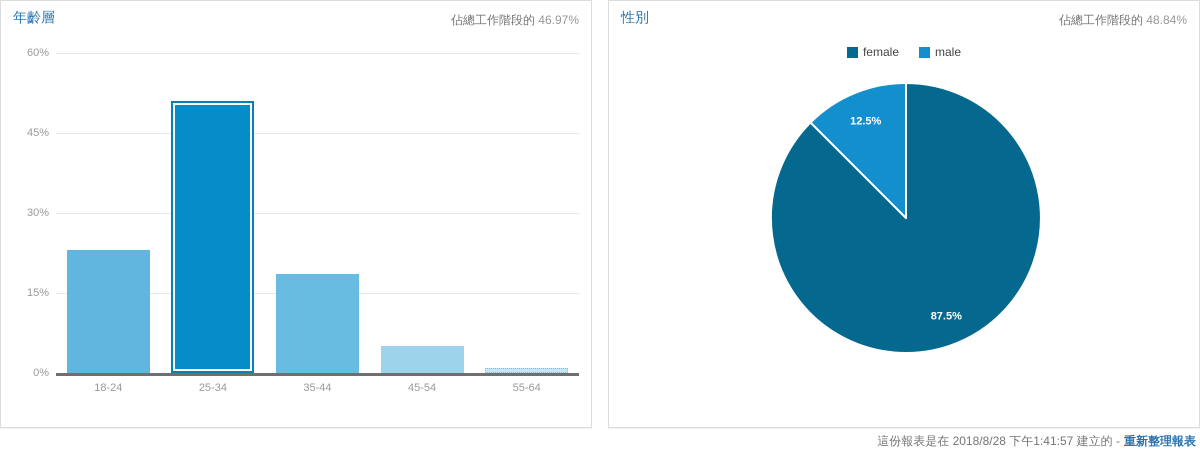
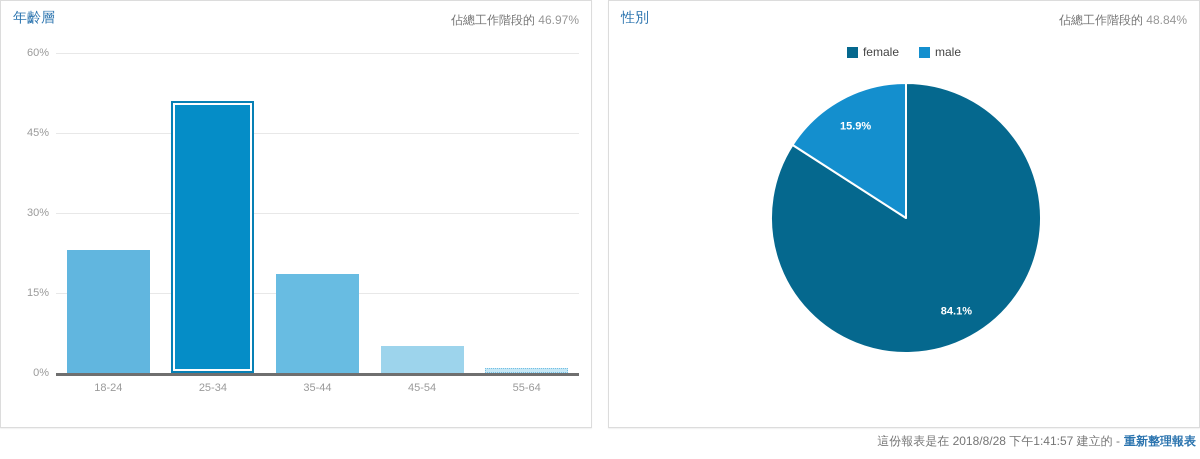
性別/female: 87.5% -> 84.1%
性別/male: 12.5% -> 15.9%
